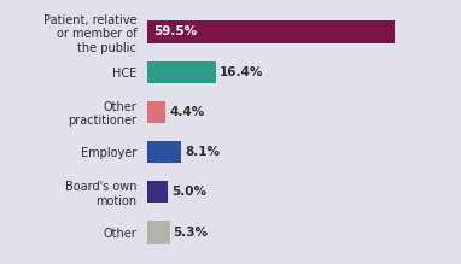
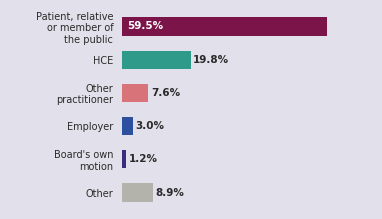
HCE: 16.4% -> 19.8%
Other practitioner: 4.4% -> 7.6%
Employer: 8.1% -> 3.0%
Board's own motion: 5.0% -> 1.2%
Other: 5.3% -> 8.9%
